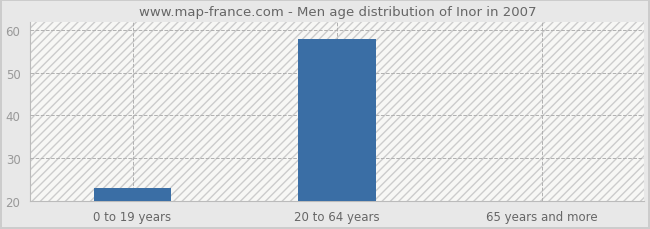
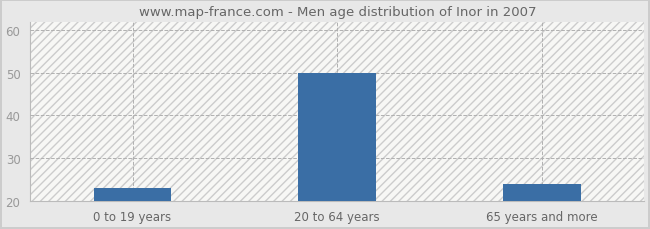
20 to 64 years: 58 -> 50
65 years and more: 20 -> 24
